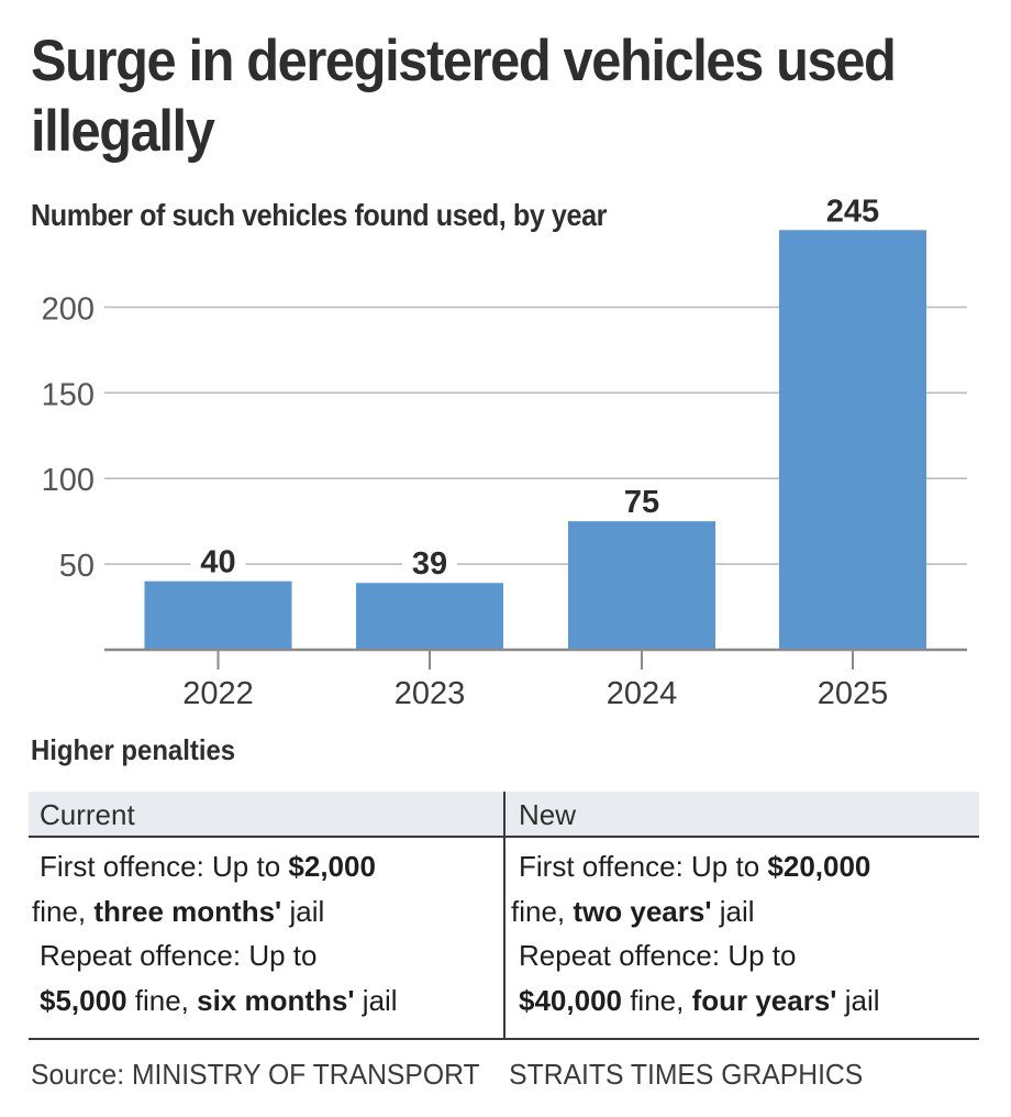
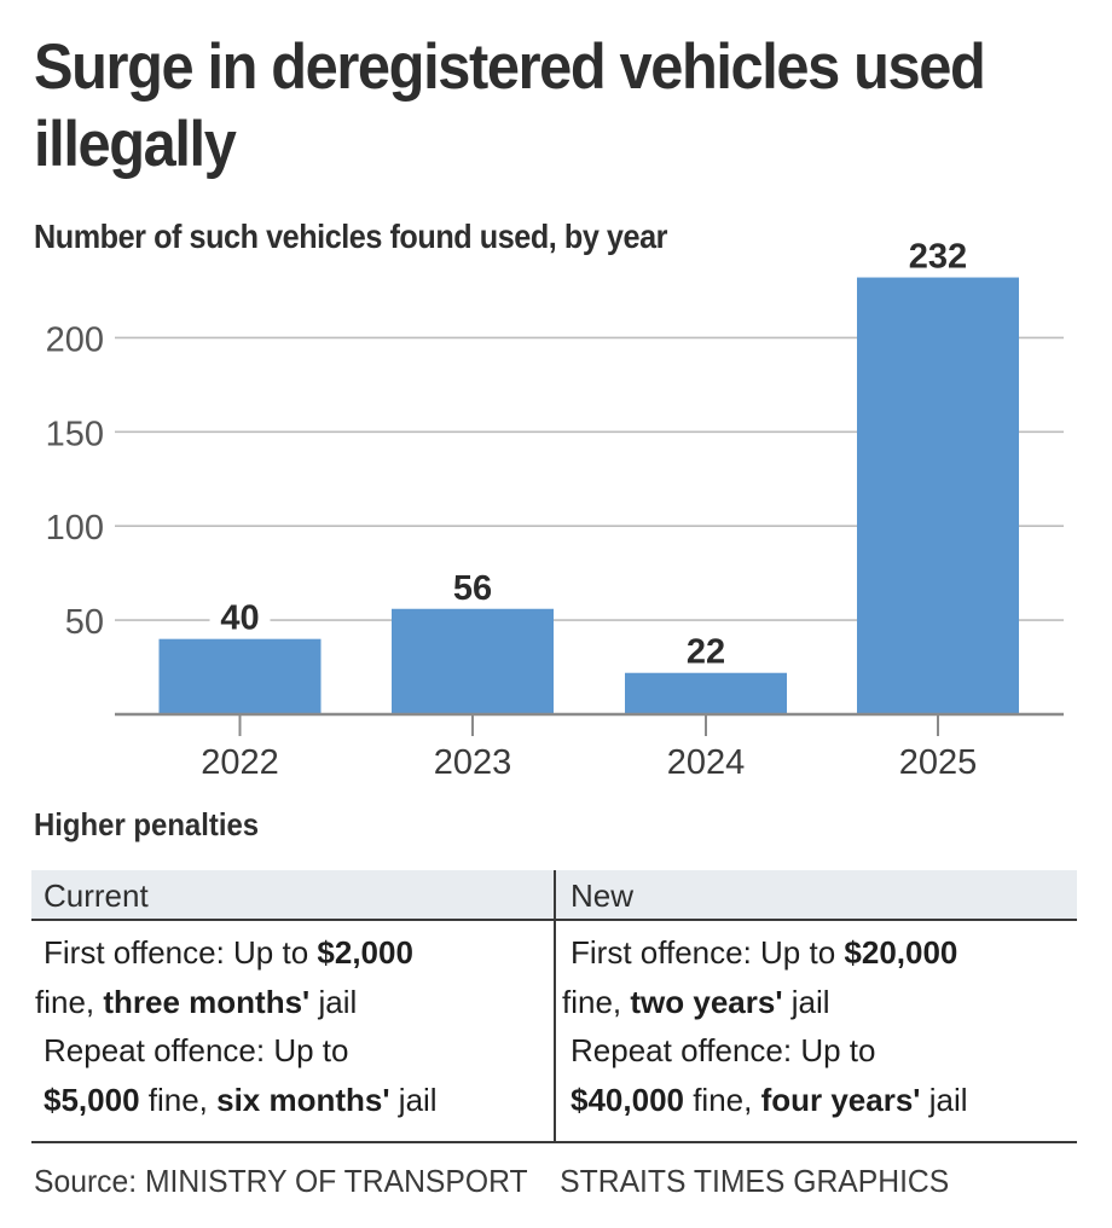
2023: 39 -> 56
2024: 75 -> 22
2025: 245 -> 232
